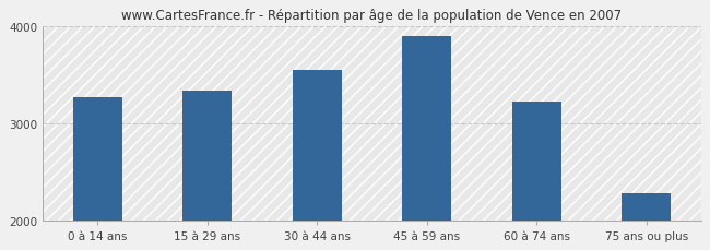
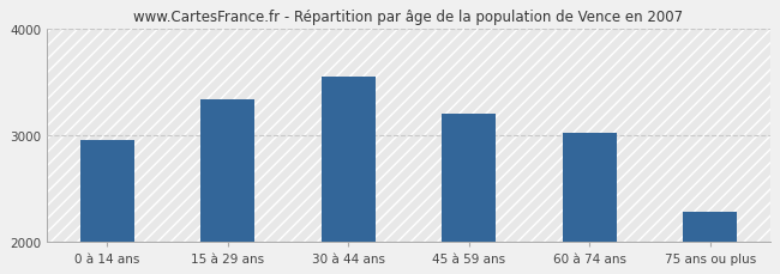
0 à 14 ans: 3270 -> 2960
45 à 59 ans: 3900 -> 3200
60 à 74 ans: 3220 -> 3020
